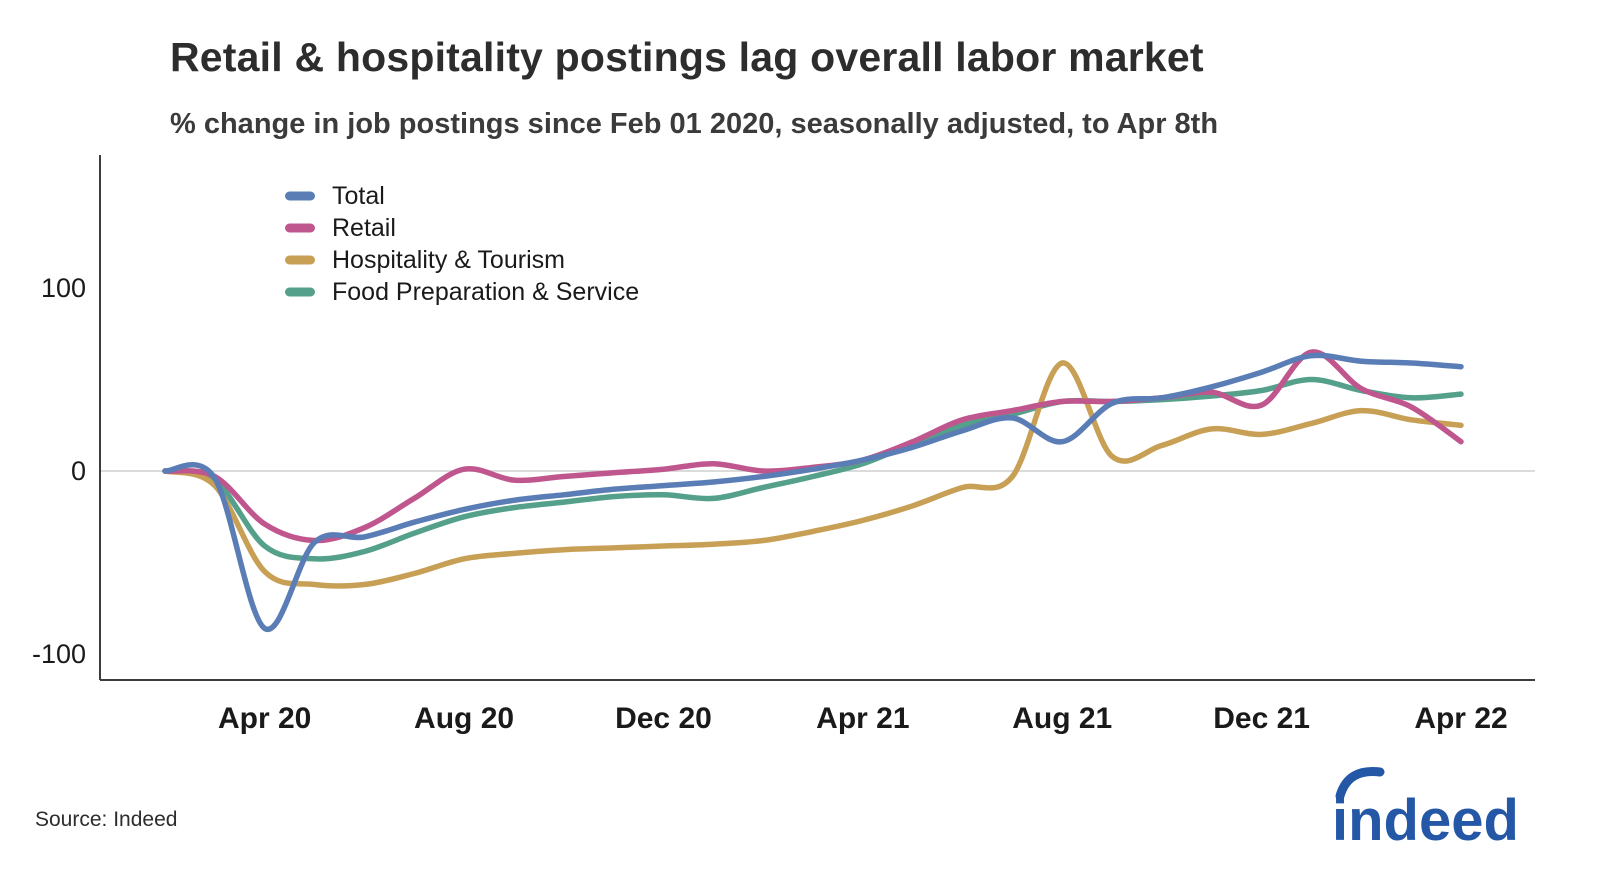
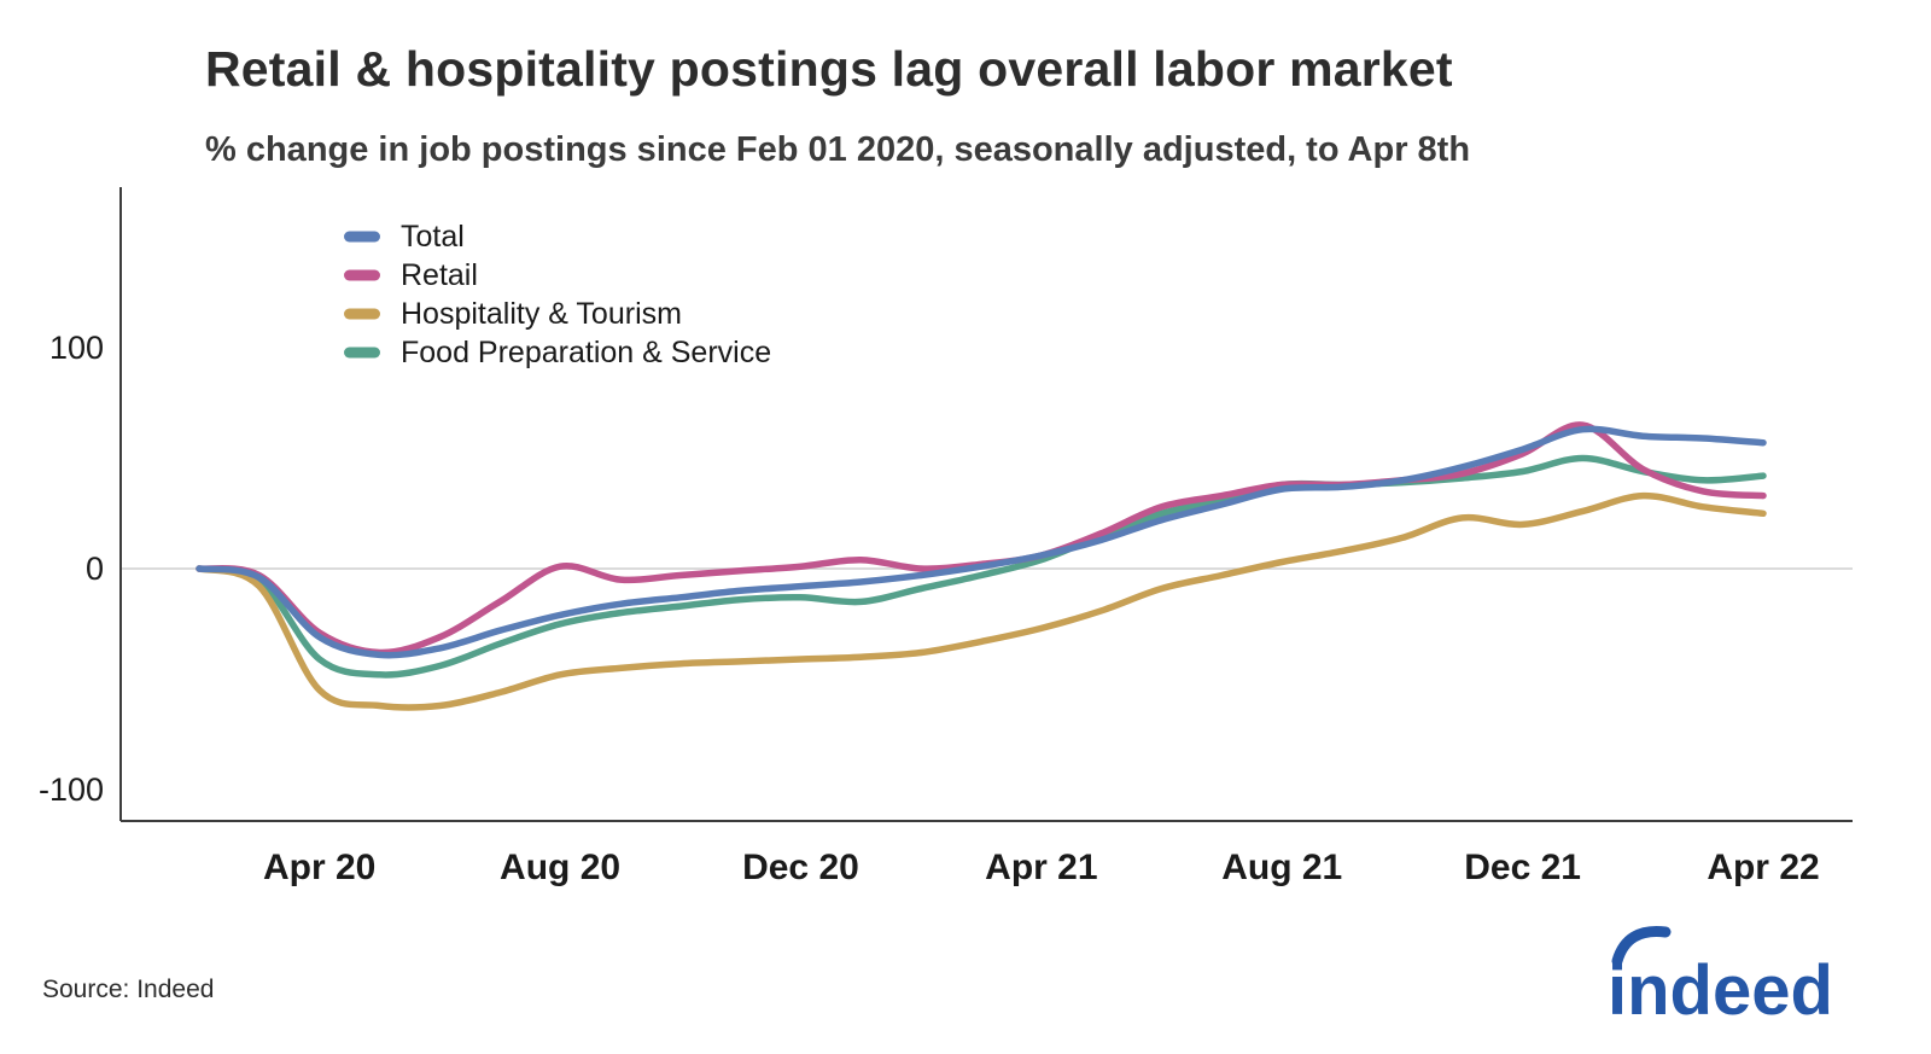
Total/Apr 20: -86 -> -31
Total/Aug 21: 16 -> 36
Hospitality & Tourism/Aug 21: 59 -> 3
Retail/Dec 21: 36 -> 52
Retail/Apr 22: 16 -> 33
